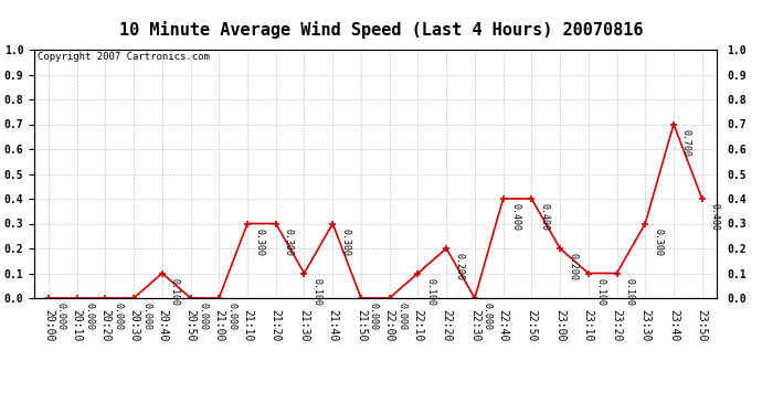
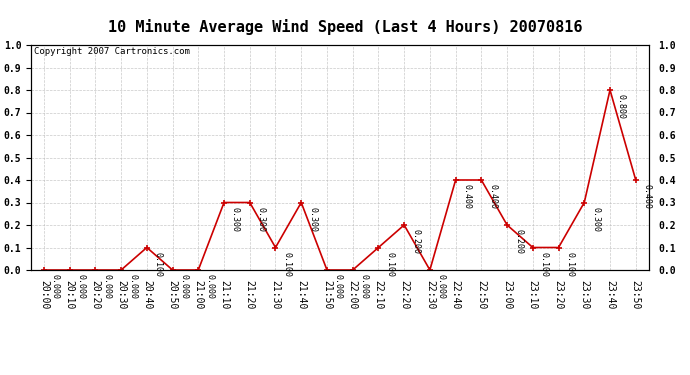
23:40: 0.700 -> 0.800
